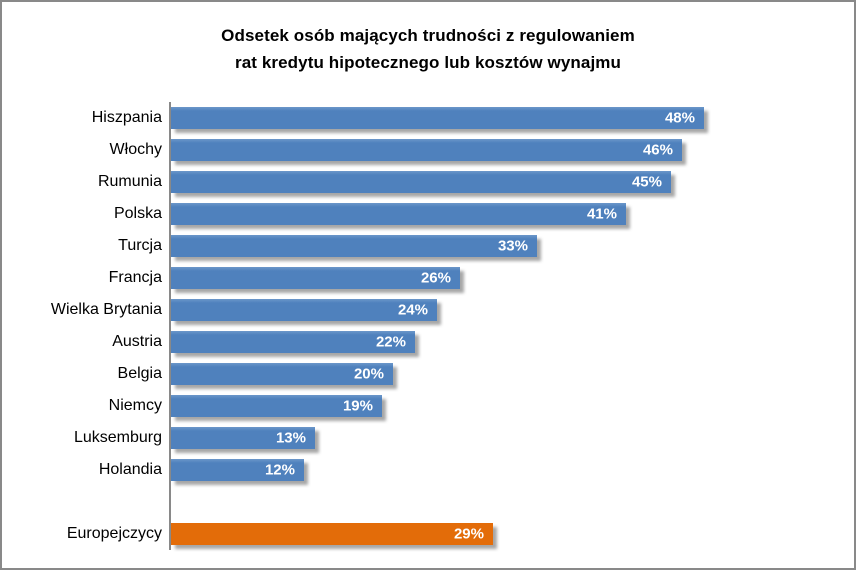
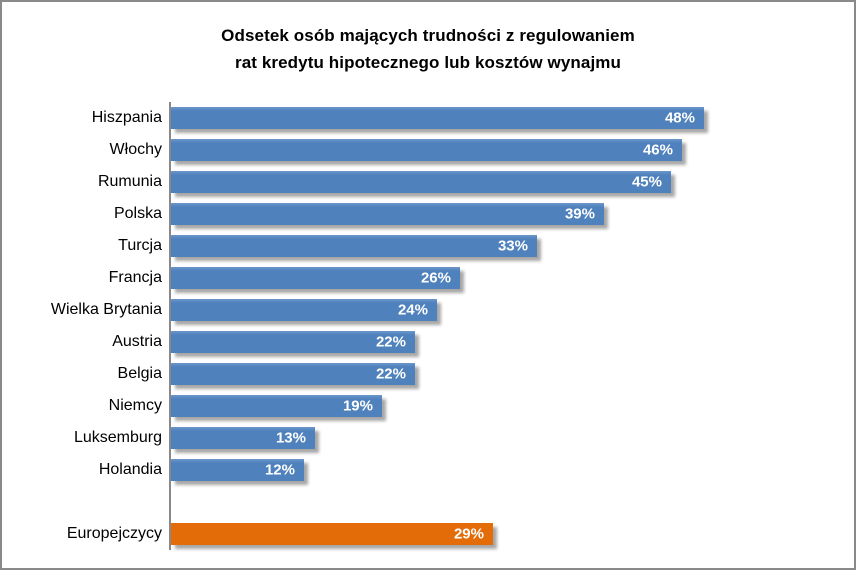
Polska: 41% -> 39%
Belgia: 20% -> 22%
